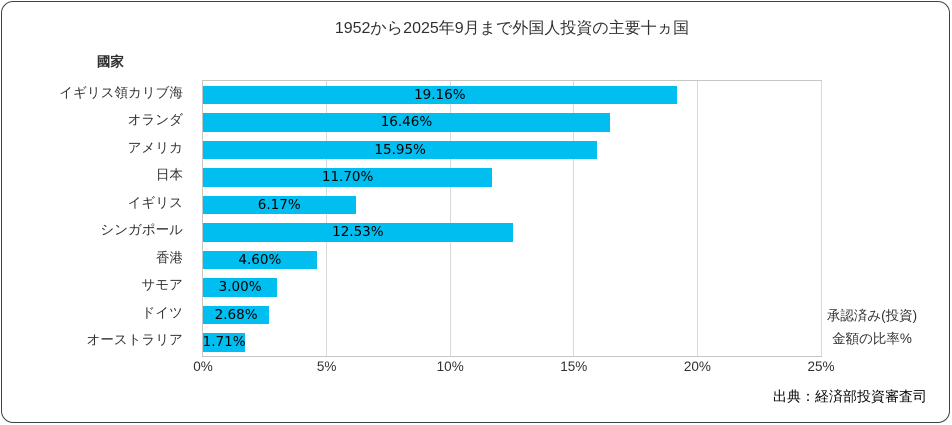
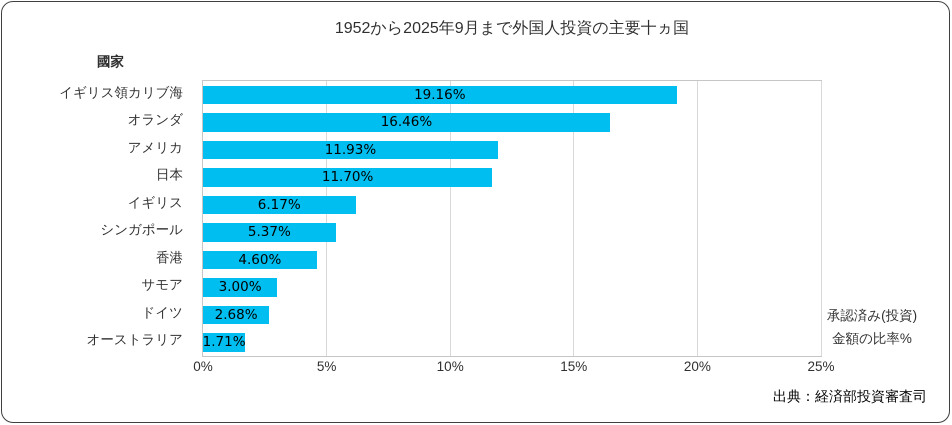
アメリカ: 15.95% -> 11.93%
シンガポール: 12.53% -> 5.37%
